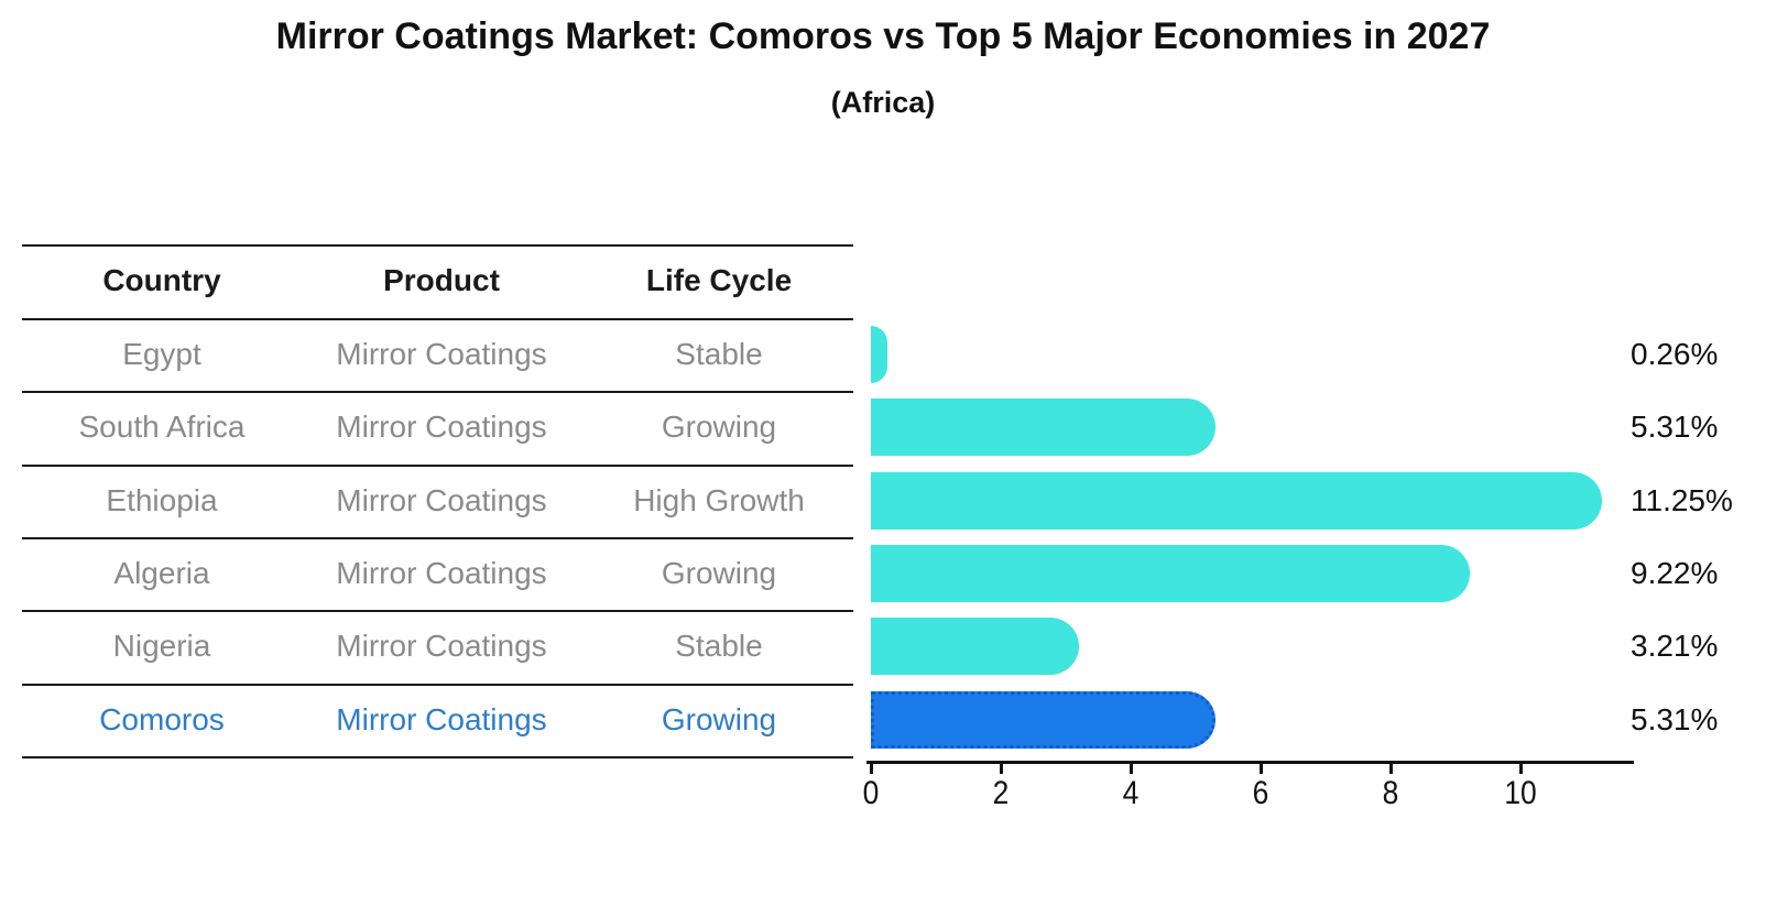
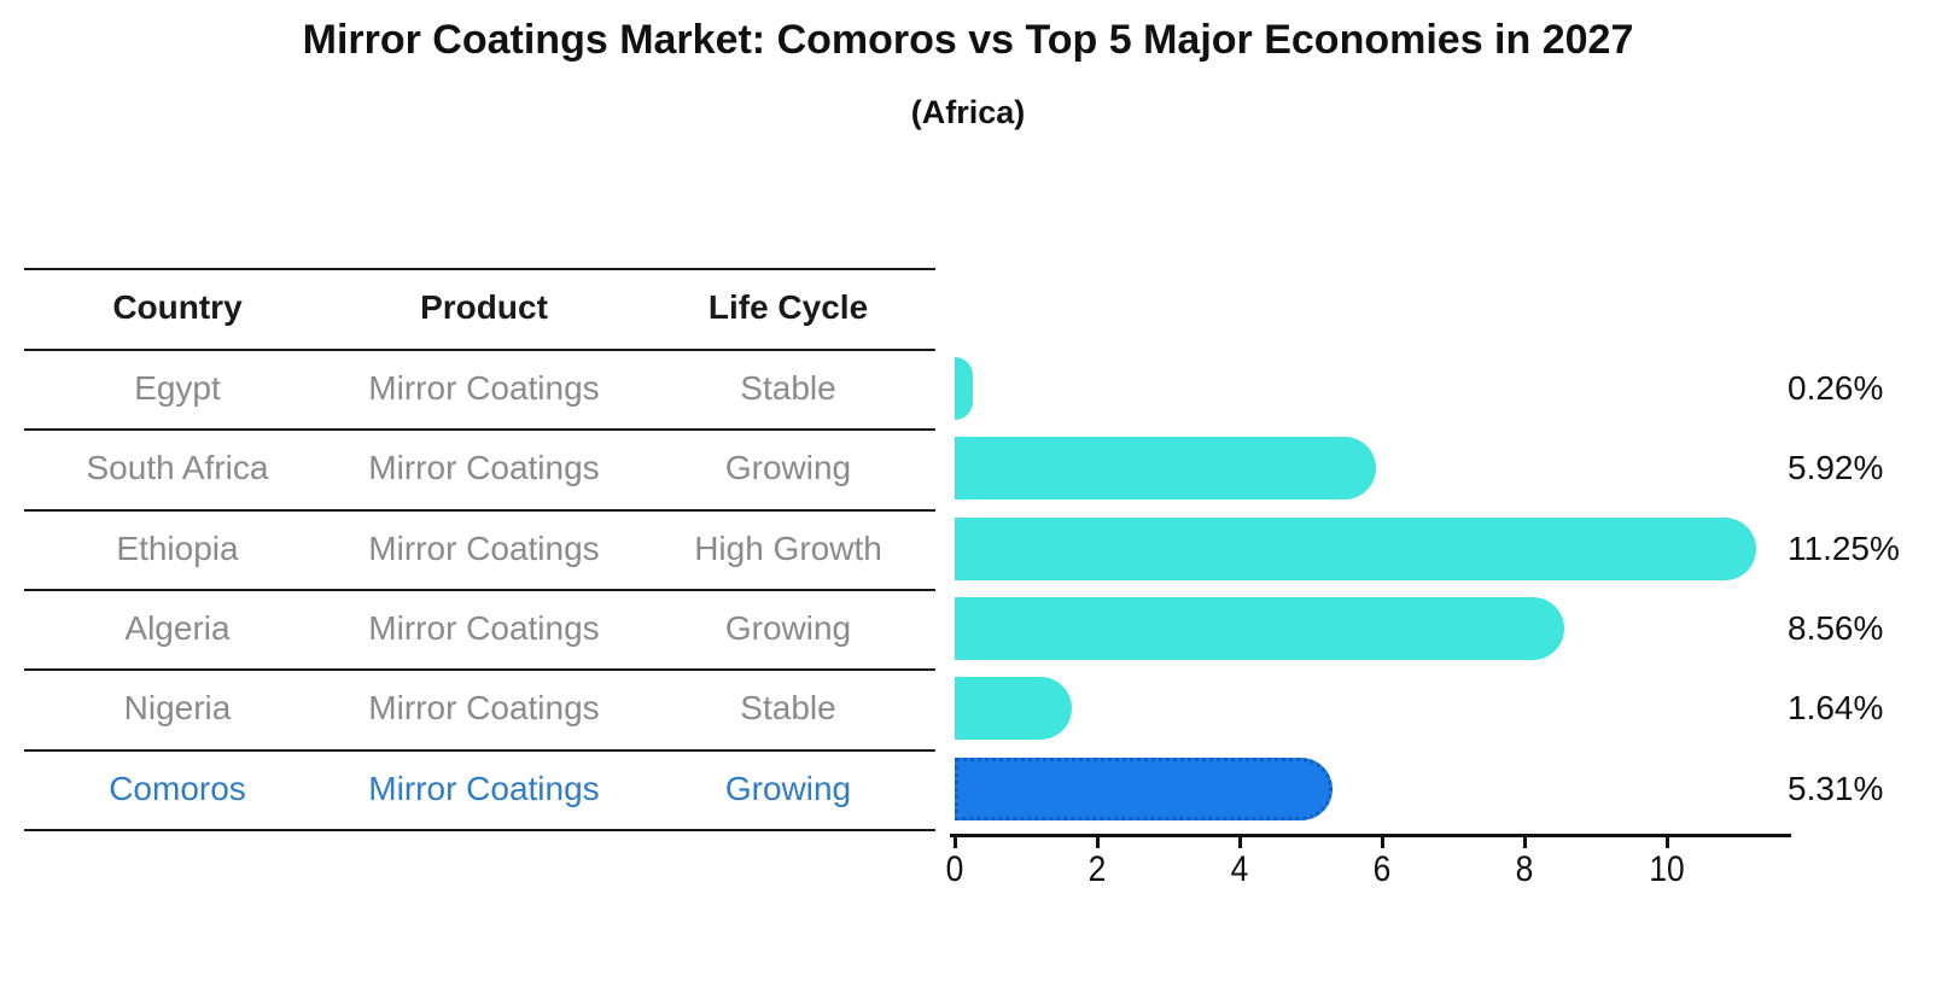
South Africa: 5.31% -> 5.92%
Algeria: 9.22% -> 8.56%
Nigeria: 3.21% -> 1.64%
